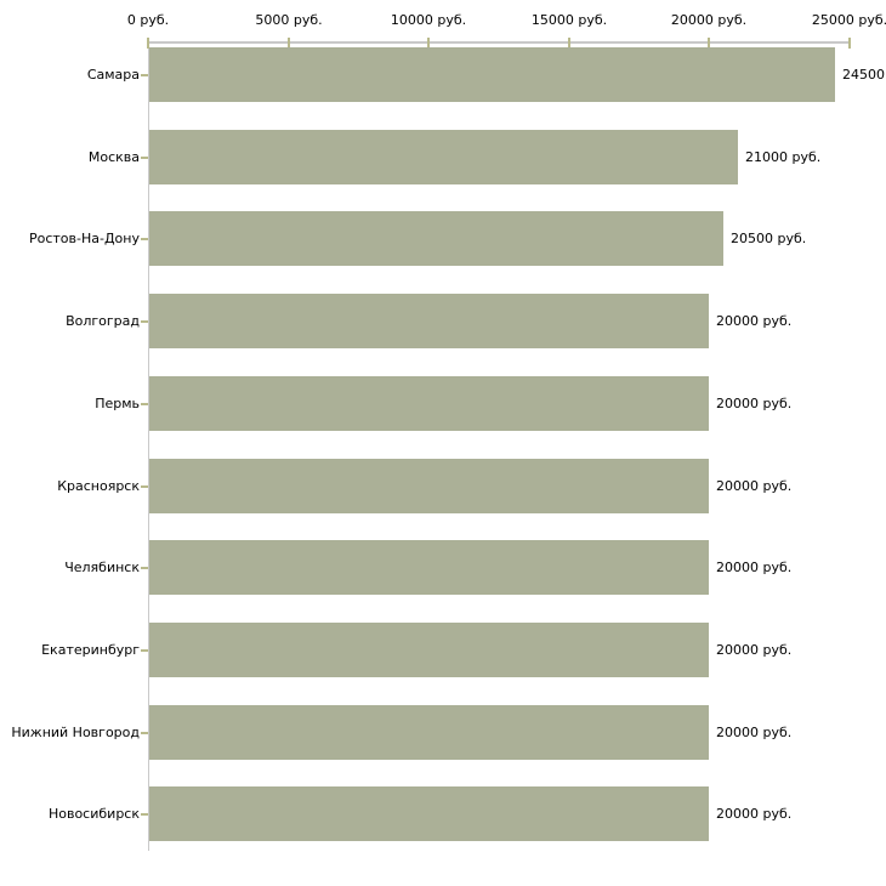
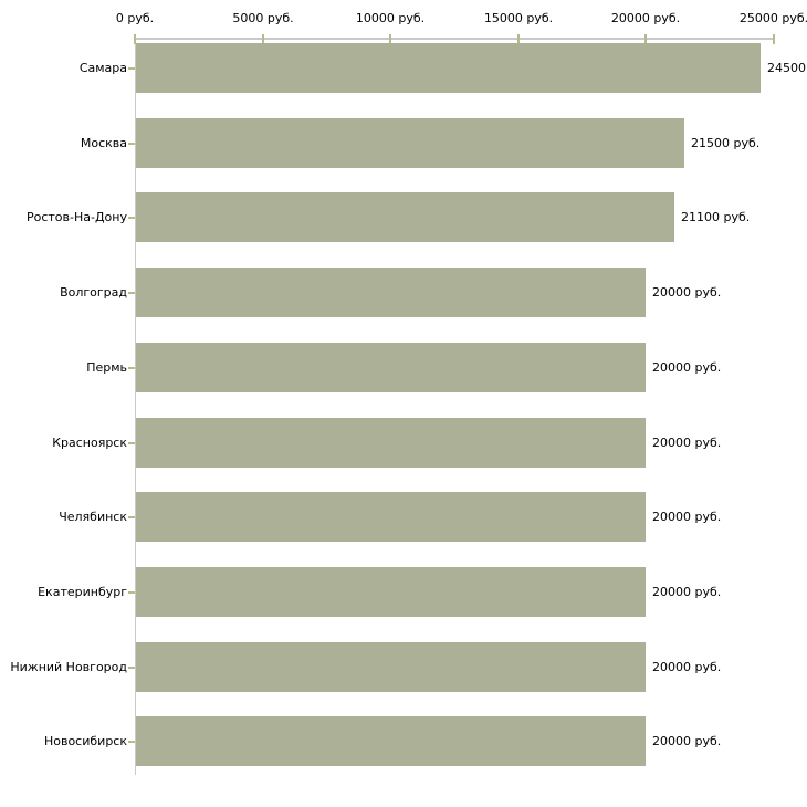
Москва: 21000 -> 21500
Ростов-На-Дону: 20500 -> 21100
